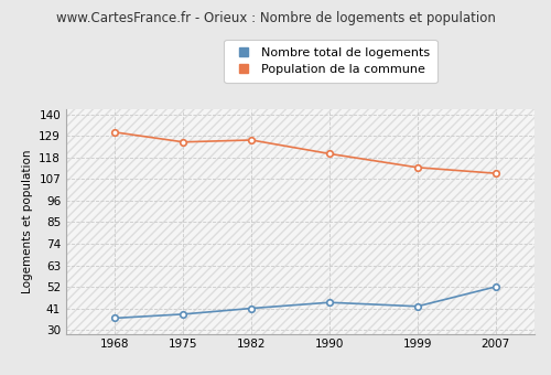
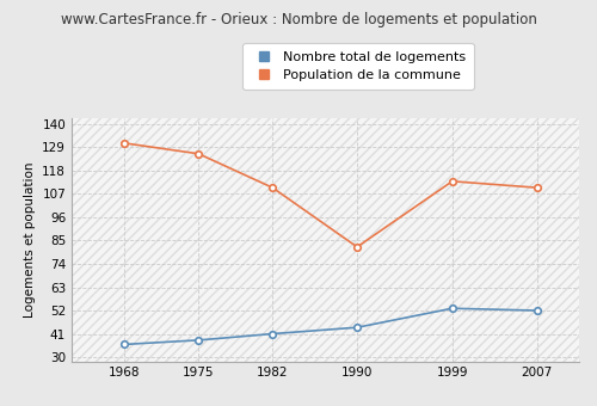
Population de la commune/1982: 127 -> 110
Population de la commune/1990: 120 -> 82
Nombre total de logements/1999: 42 -> 53
